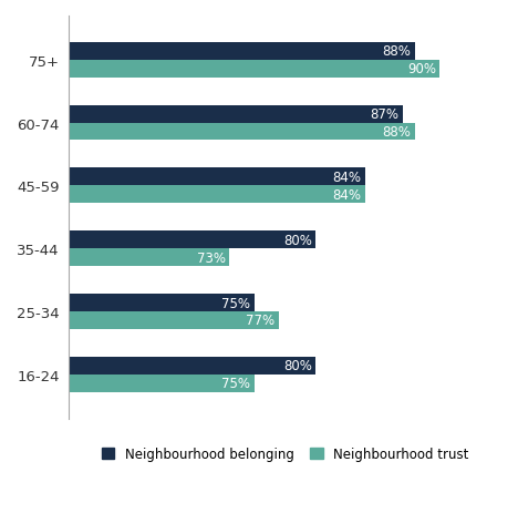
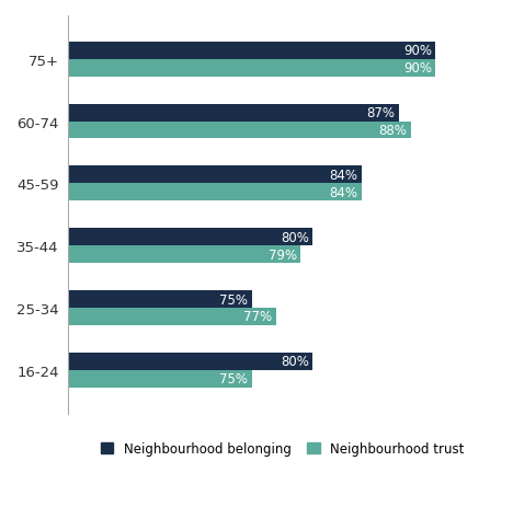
Neighbourhood belonging/75+: 88% -> 90%
Neighbourhood trust/35-44: 73% -> 79%
